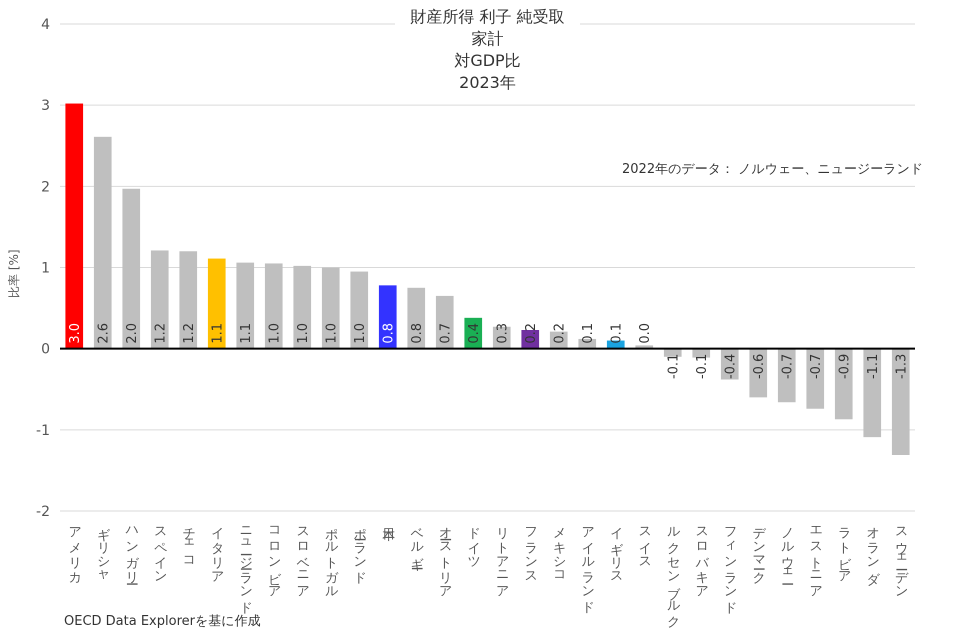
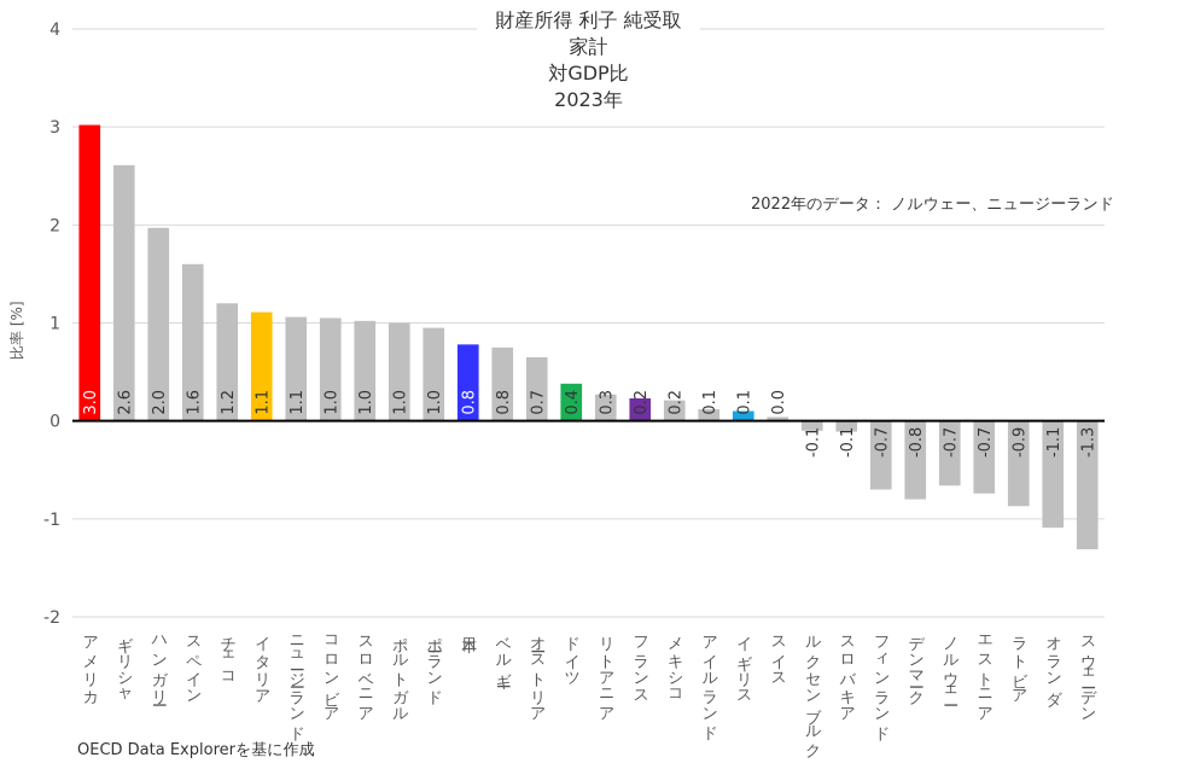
スペイン: 1.2 -> 1.6
フィンランド: -0.4 -> -0.7
デンマーク: -0.6 -> -0.8
